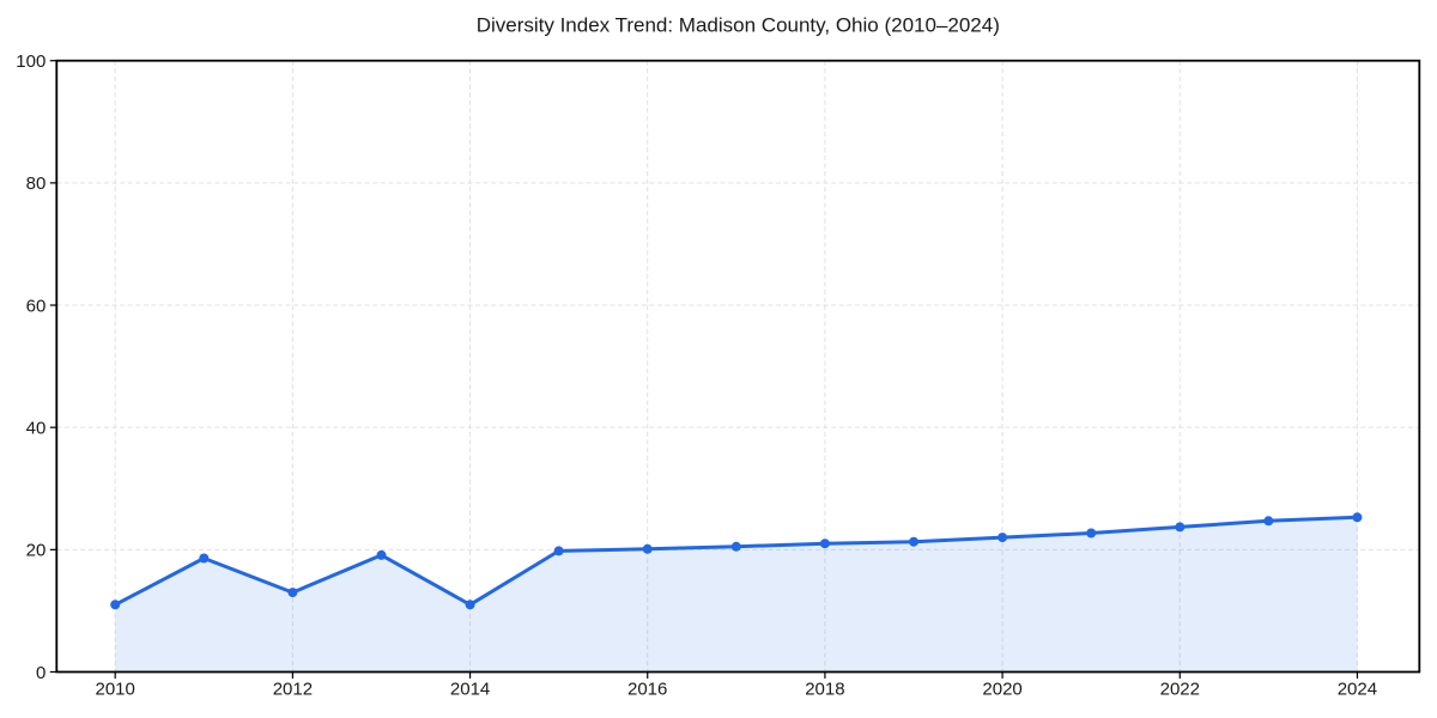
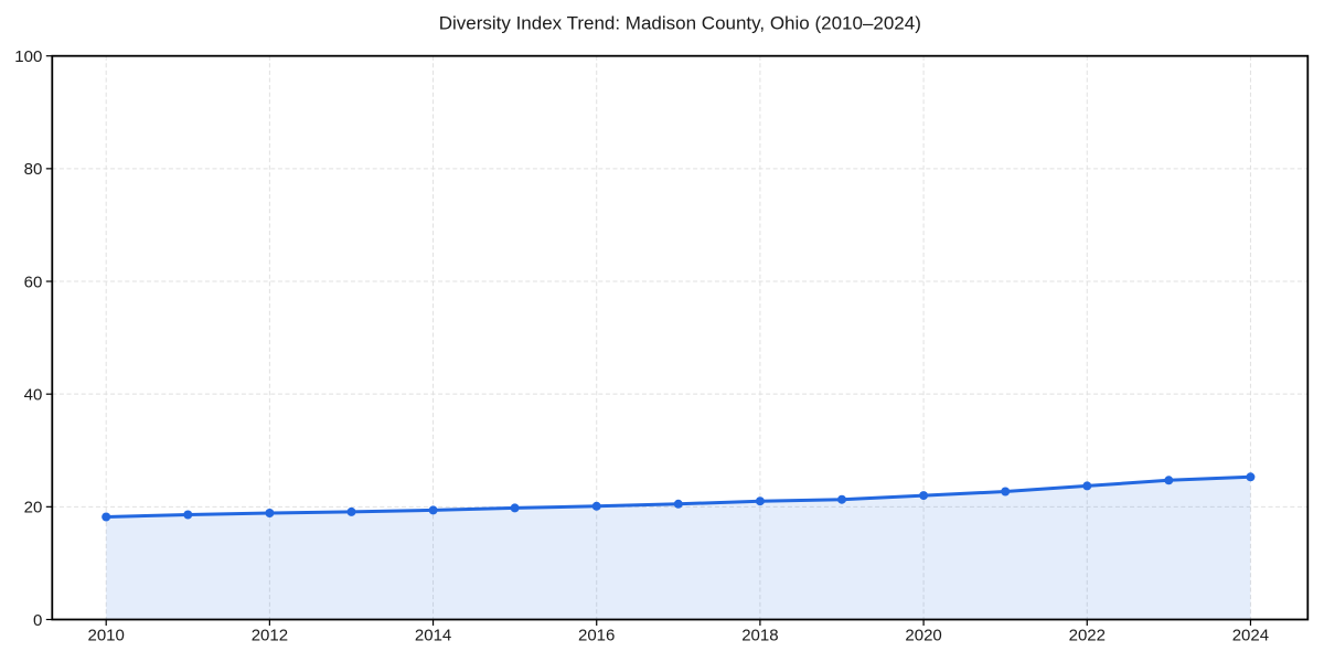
2010: 11 -> 18
2012: 13 -> 19
2014: 11 -> 19
